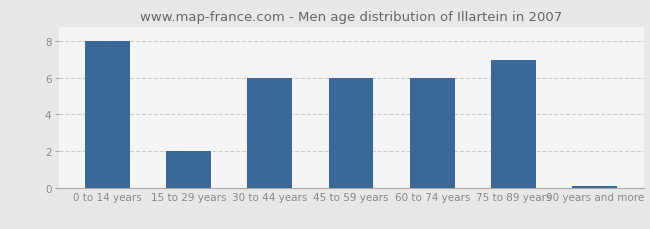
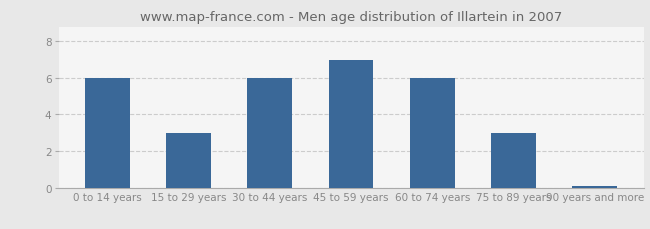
0 to 14 years: 8.0 -> 6.0
15 to 29 years: 2.0 -> 3.0
45 to 59 years: 6.0 -> 7.0
75 to 89 years: 7.0 -> 3.0
